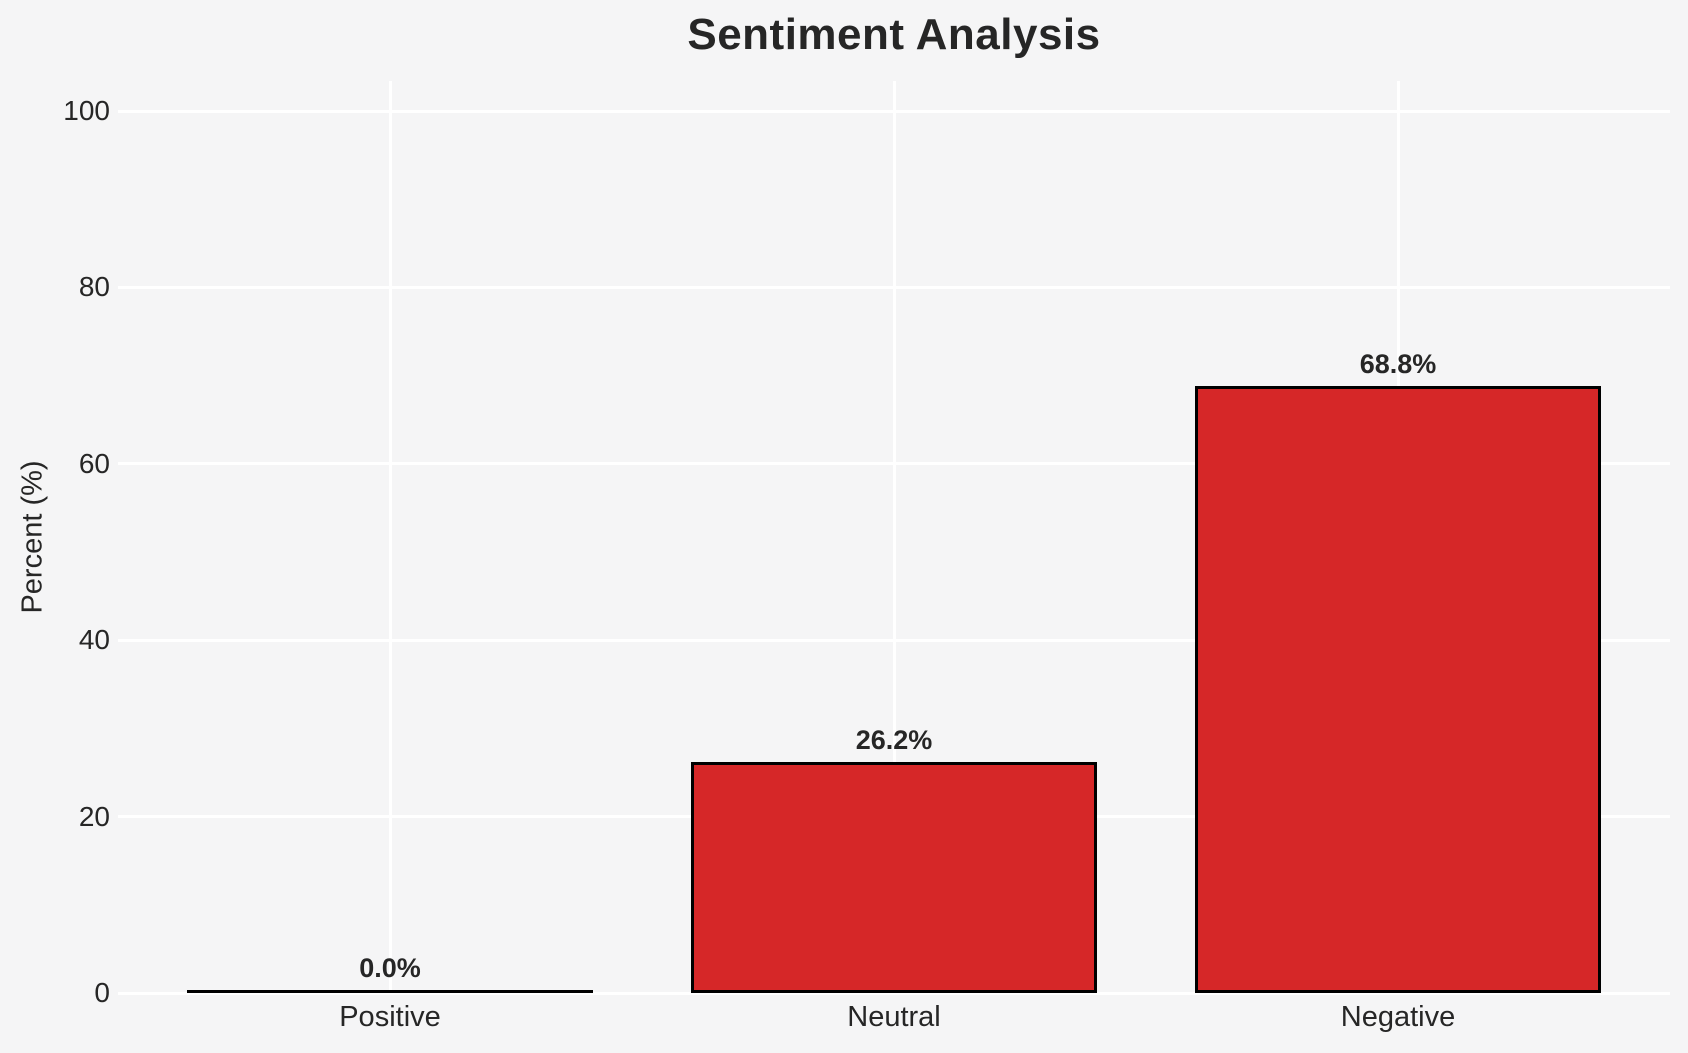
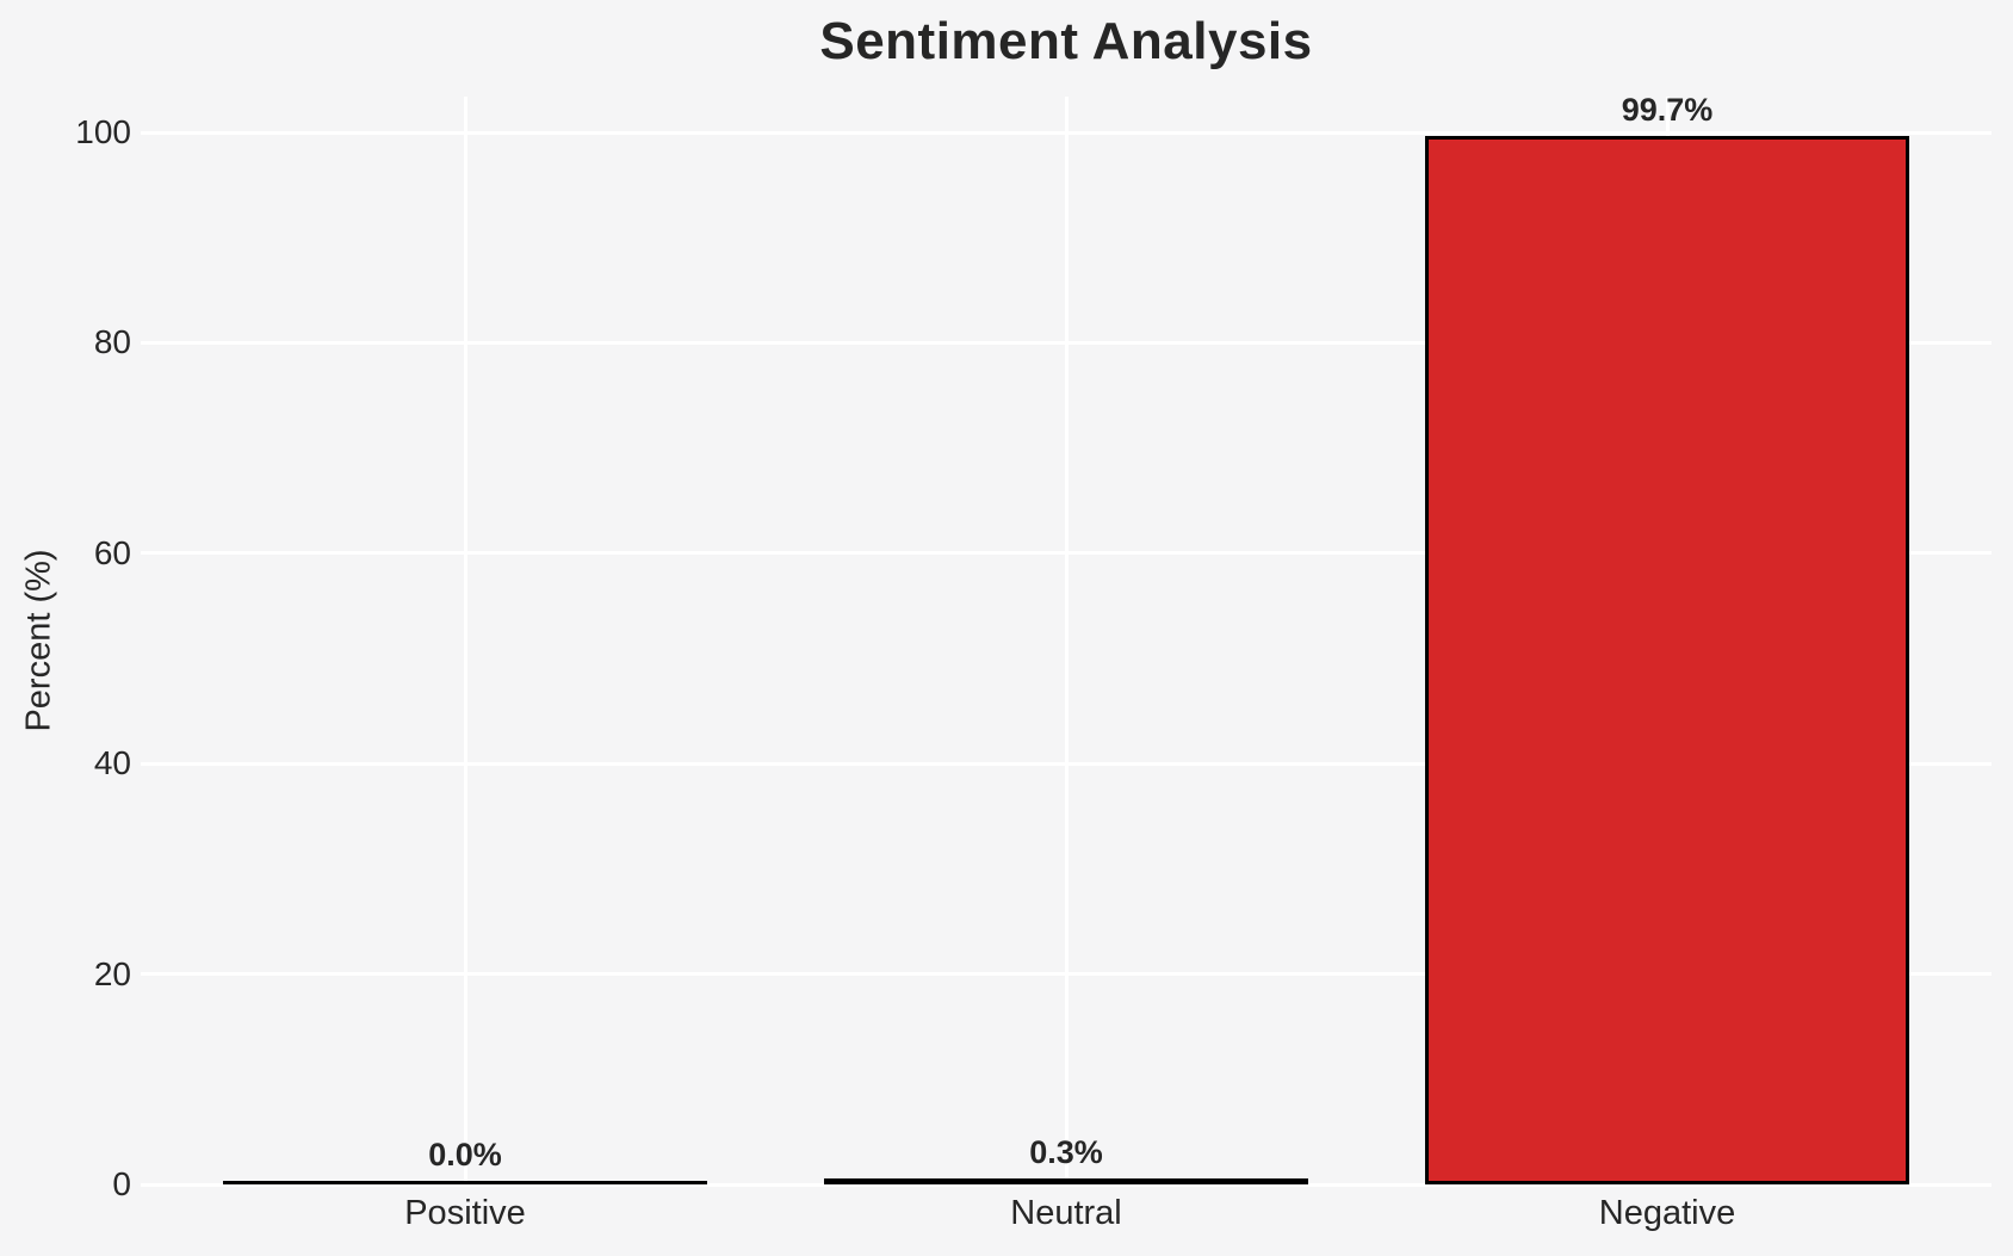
Neutral: 26.2% -> 0.3%
Negative: 68.8% -> 99.7%
